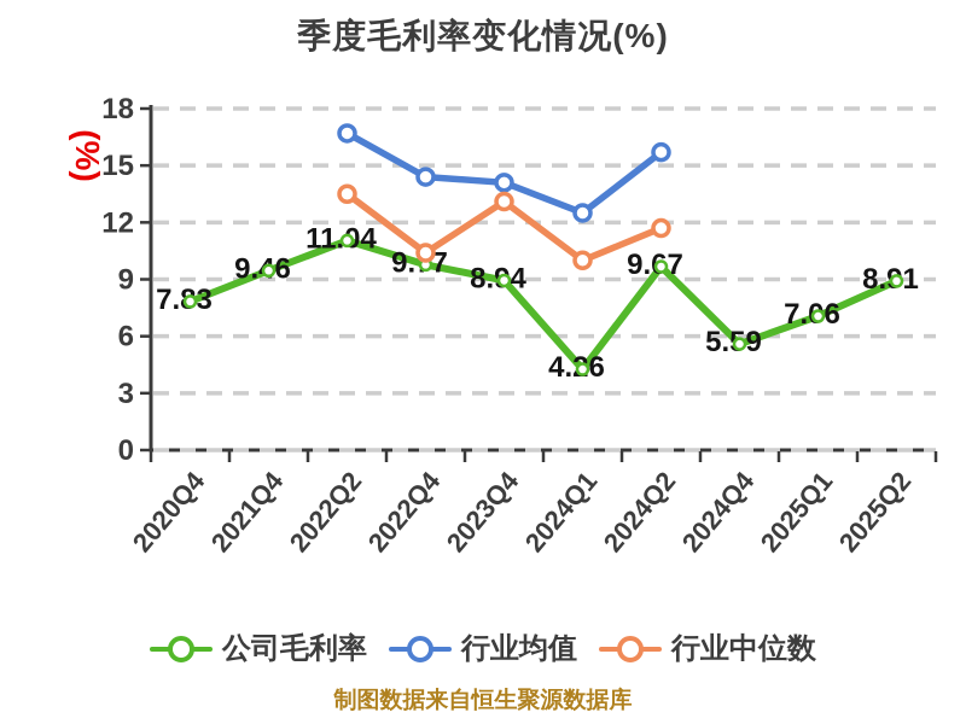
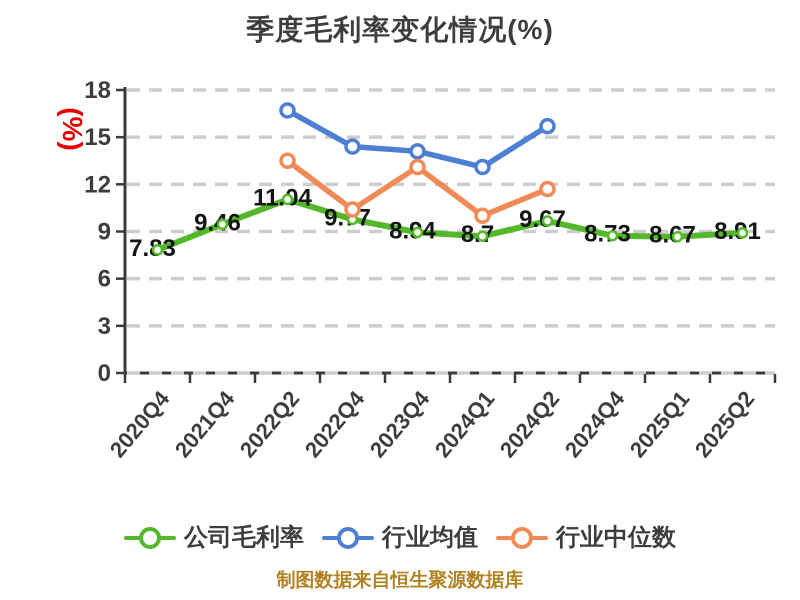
公司毛利率/2024Q1: 4.26 -> 8.7
行业均值/2024Q1: 12.5 -> 13.1
公司毛利率/2024Q4: 5.59 -> 8.73
公司毛利率/2025Q1: 7.06 -> 8.67
